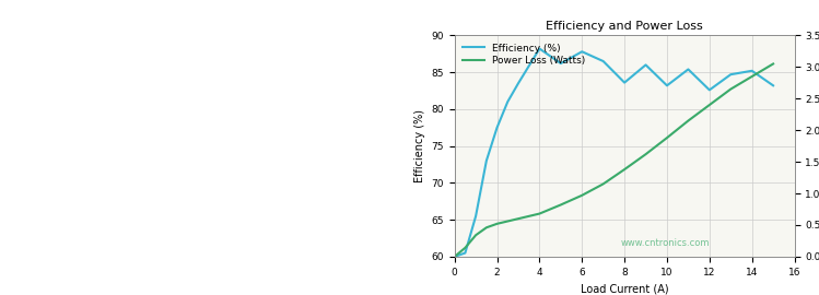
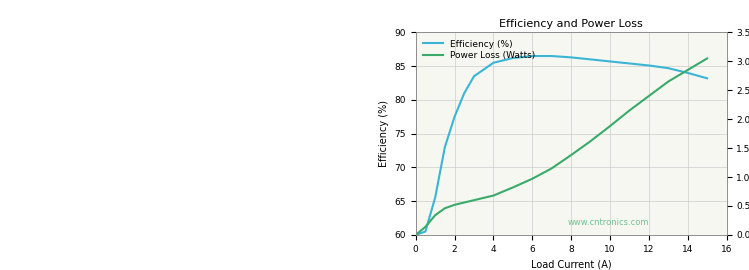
Efficiency (%)/4: 88.2 -> 85.5
Efficiency (%)/6: 87.8 -> 86.5
Efficiency (%)/8: 83.6 -> 86.3
Efficiency (%)/10: 83.2 -> 85.7
Efficiency (%)/12: 82.6 -> 85.1
Efficiency (%)/14: 85.2 -> 84.0
